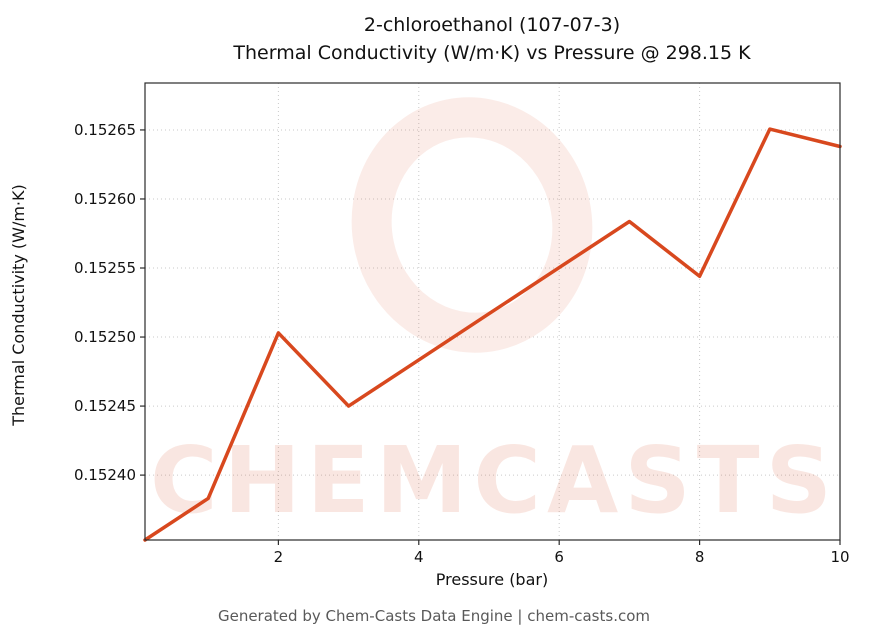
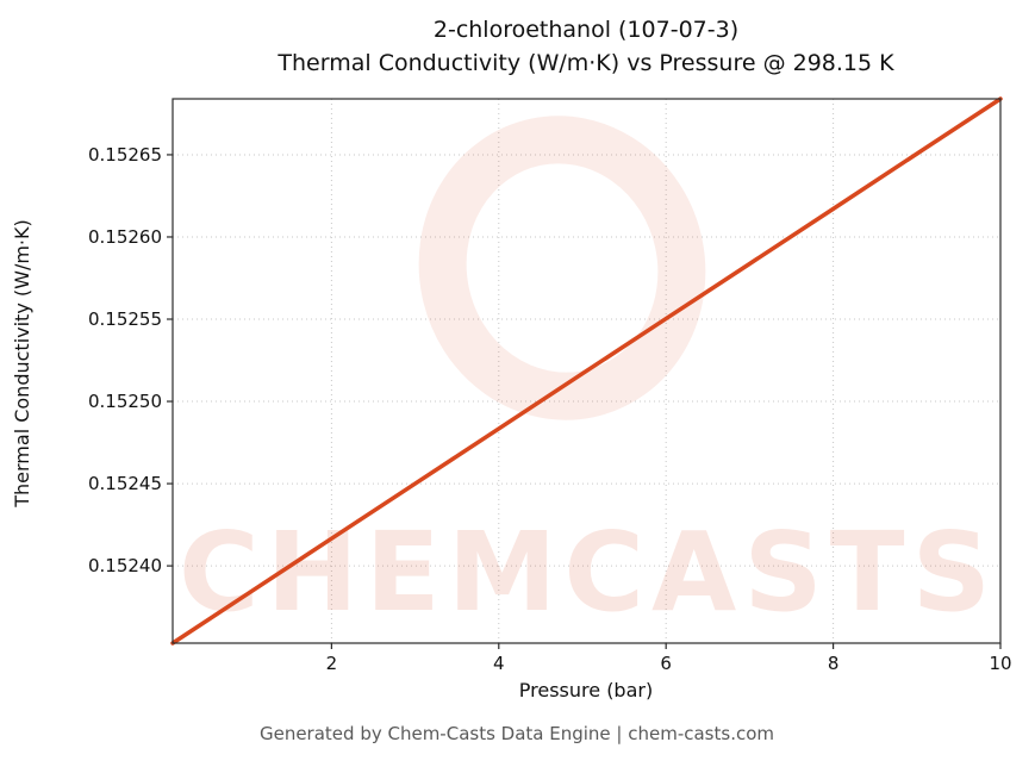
2: 0.152503 -> 0.152417
8: 0.152544 -> 0.152617
10: 0.152638 -> 0.152684
